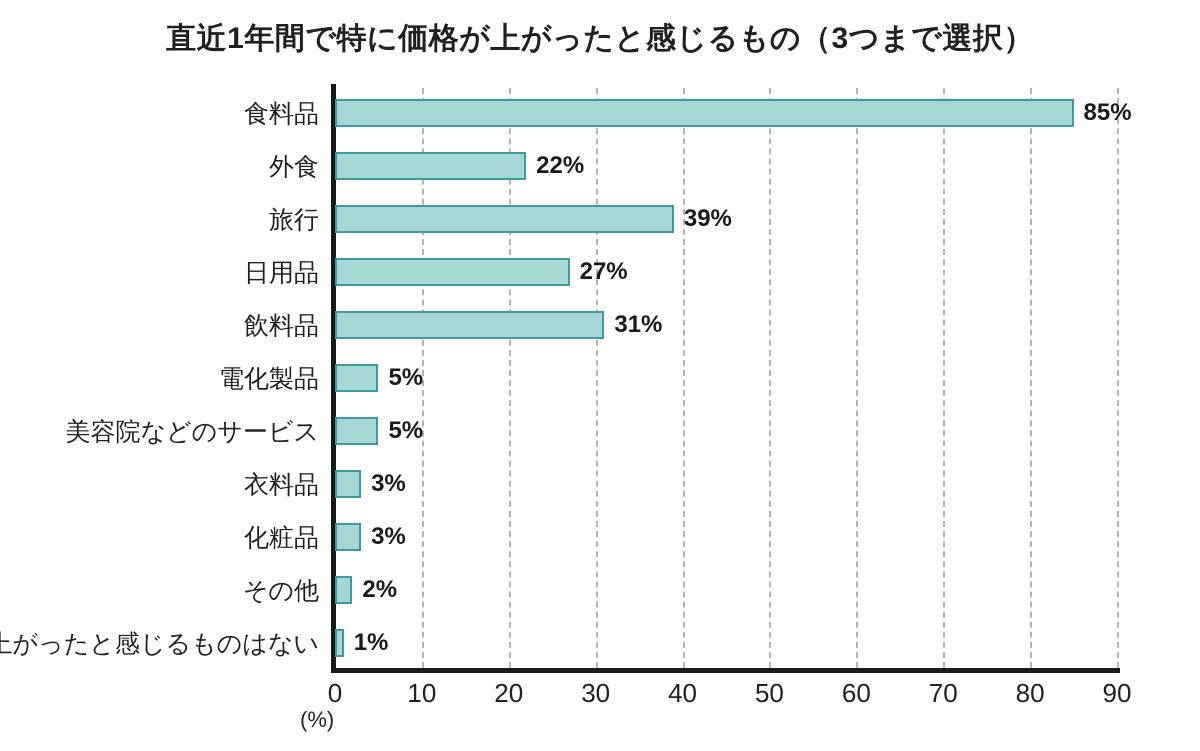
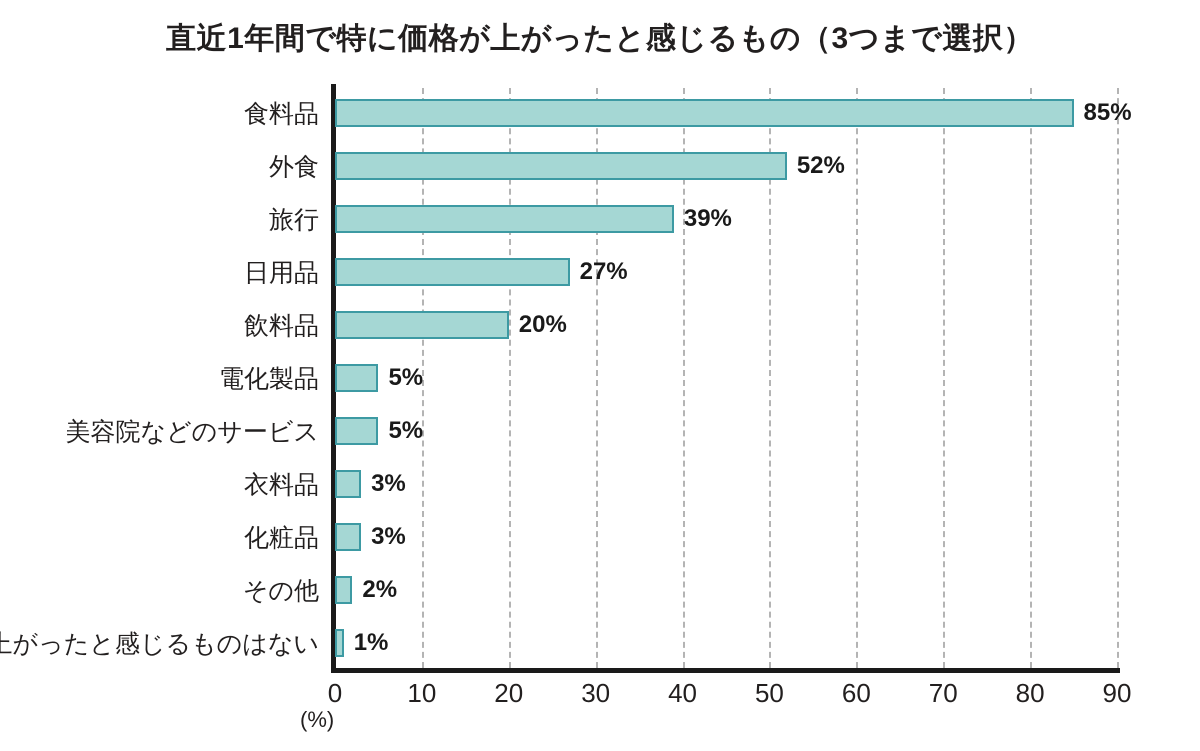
外食: 22% -> 52%
飲料品: 31% -> 20%
